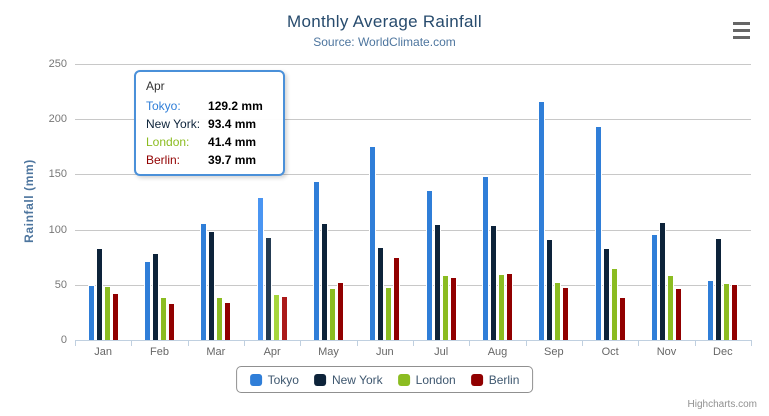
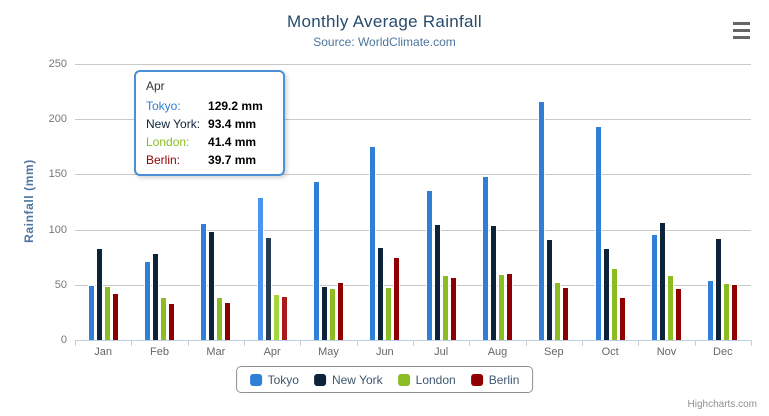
New York/May: 106 -> 49
